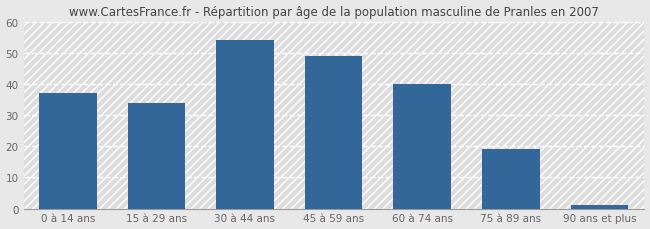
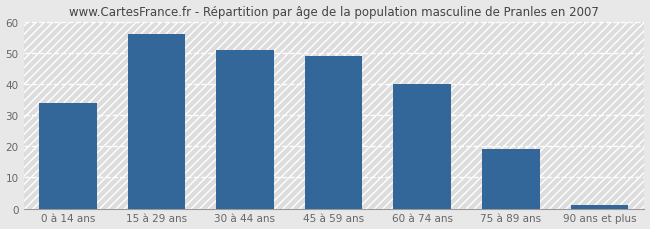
0 à 14 ans: 37 -> 34
15 à 29 ans: 34 -> 56
30 à 44 ans: 54 -> 51
